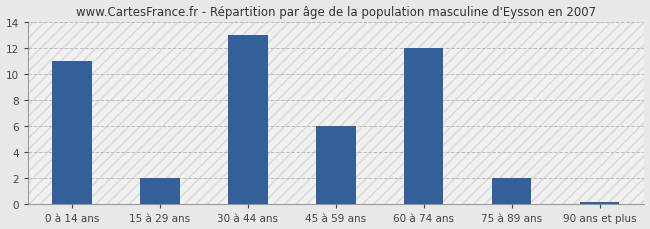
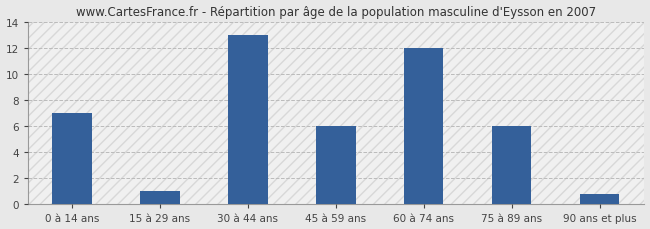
0 à 14 ans: 11.0 -> 7.0
15 à 29 ans: 2.0 -> 1.0
75 à 89 ans: 2.0 -> 6.0
90 ans et plus: 0.2 -> 0.8
